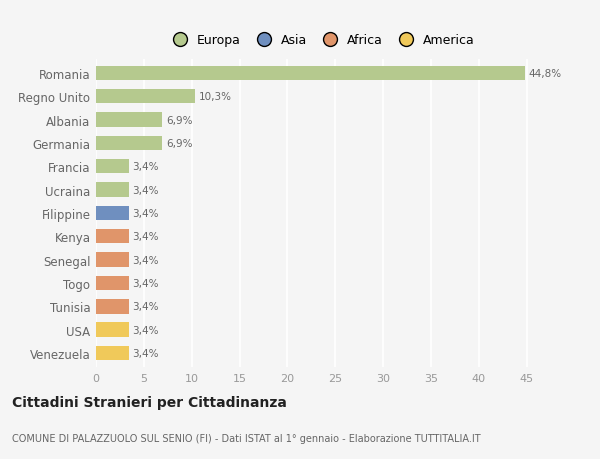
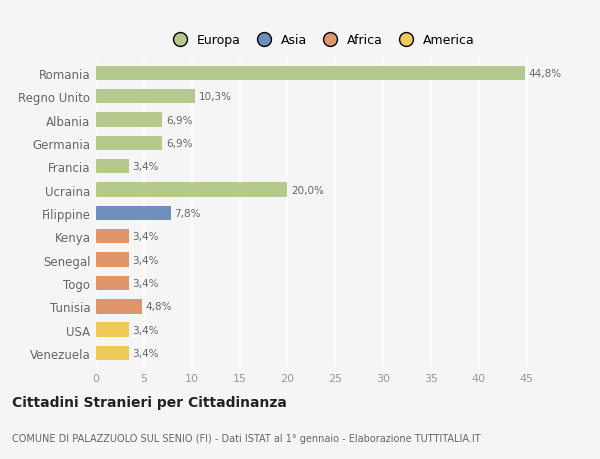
Ucraina: 3,4% -> 20,0%
Filippine: 3,4% -> 7,8%
Tunisia: 3,4% -> 4,8%
